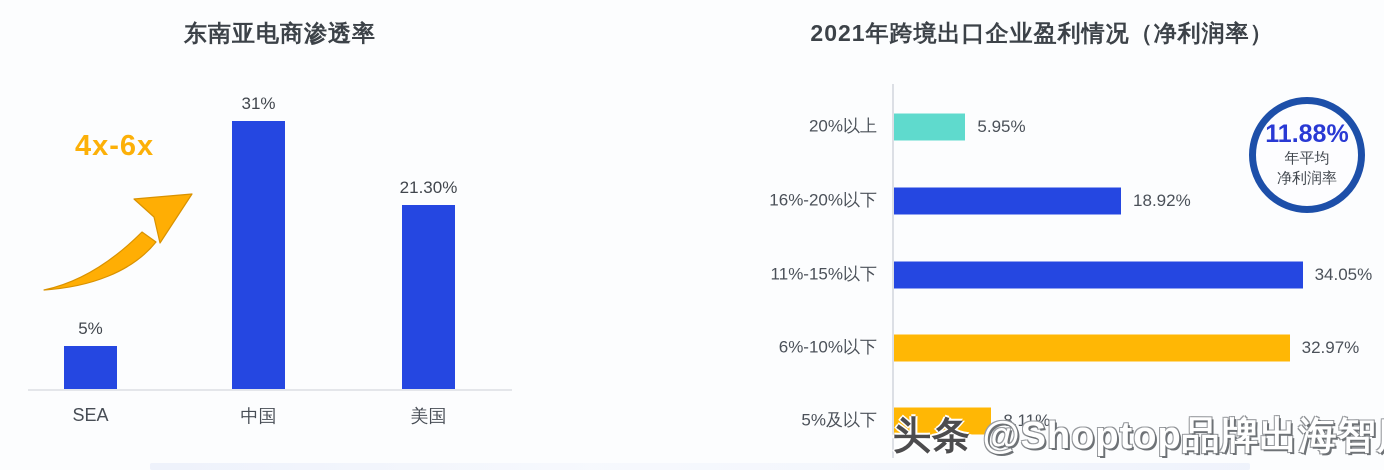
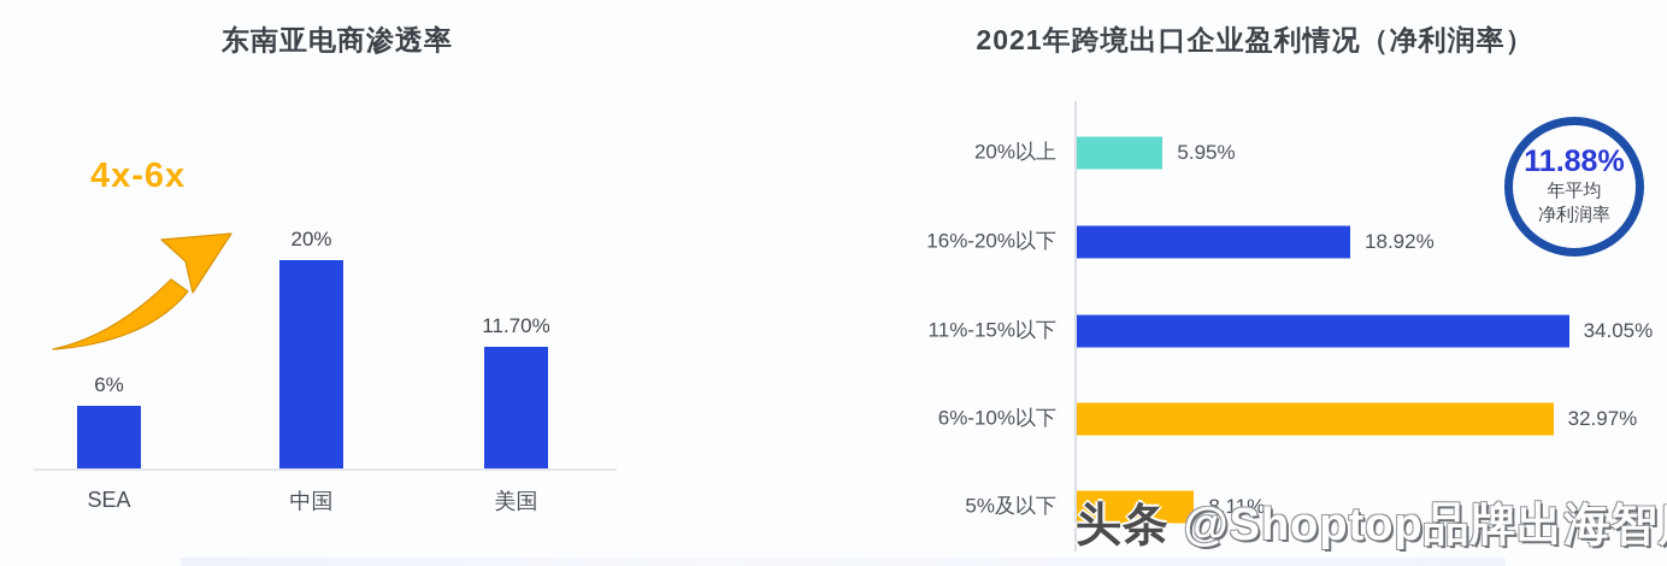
东南亚电商渗透率/SEA: 5% -> 6%
东南亚电商渗透率/中国: 31% -> 20%
东南亚电商渗透率/美国: 21.30% -> 11.70%
